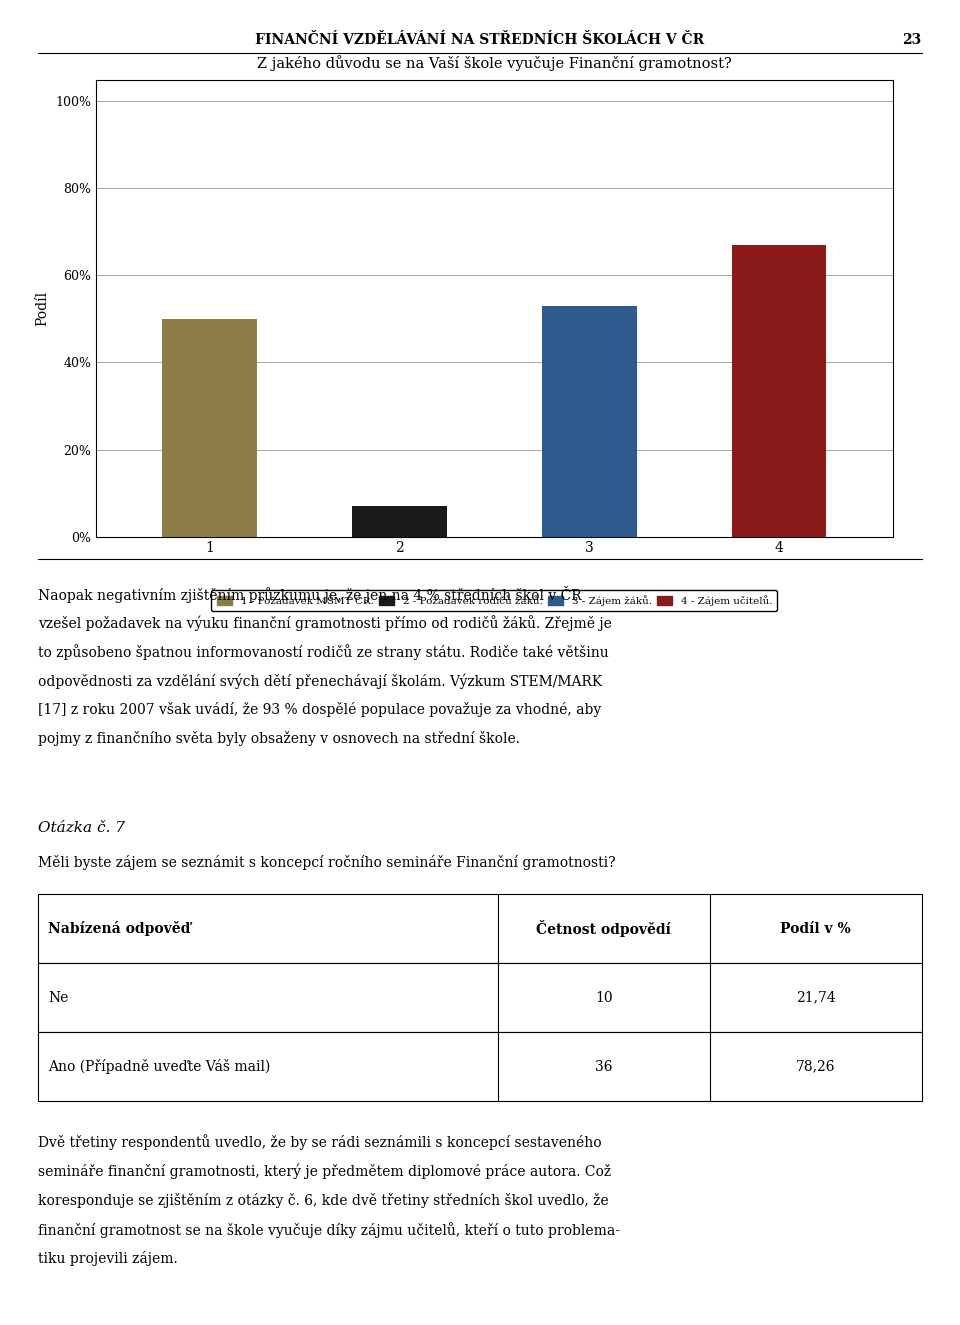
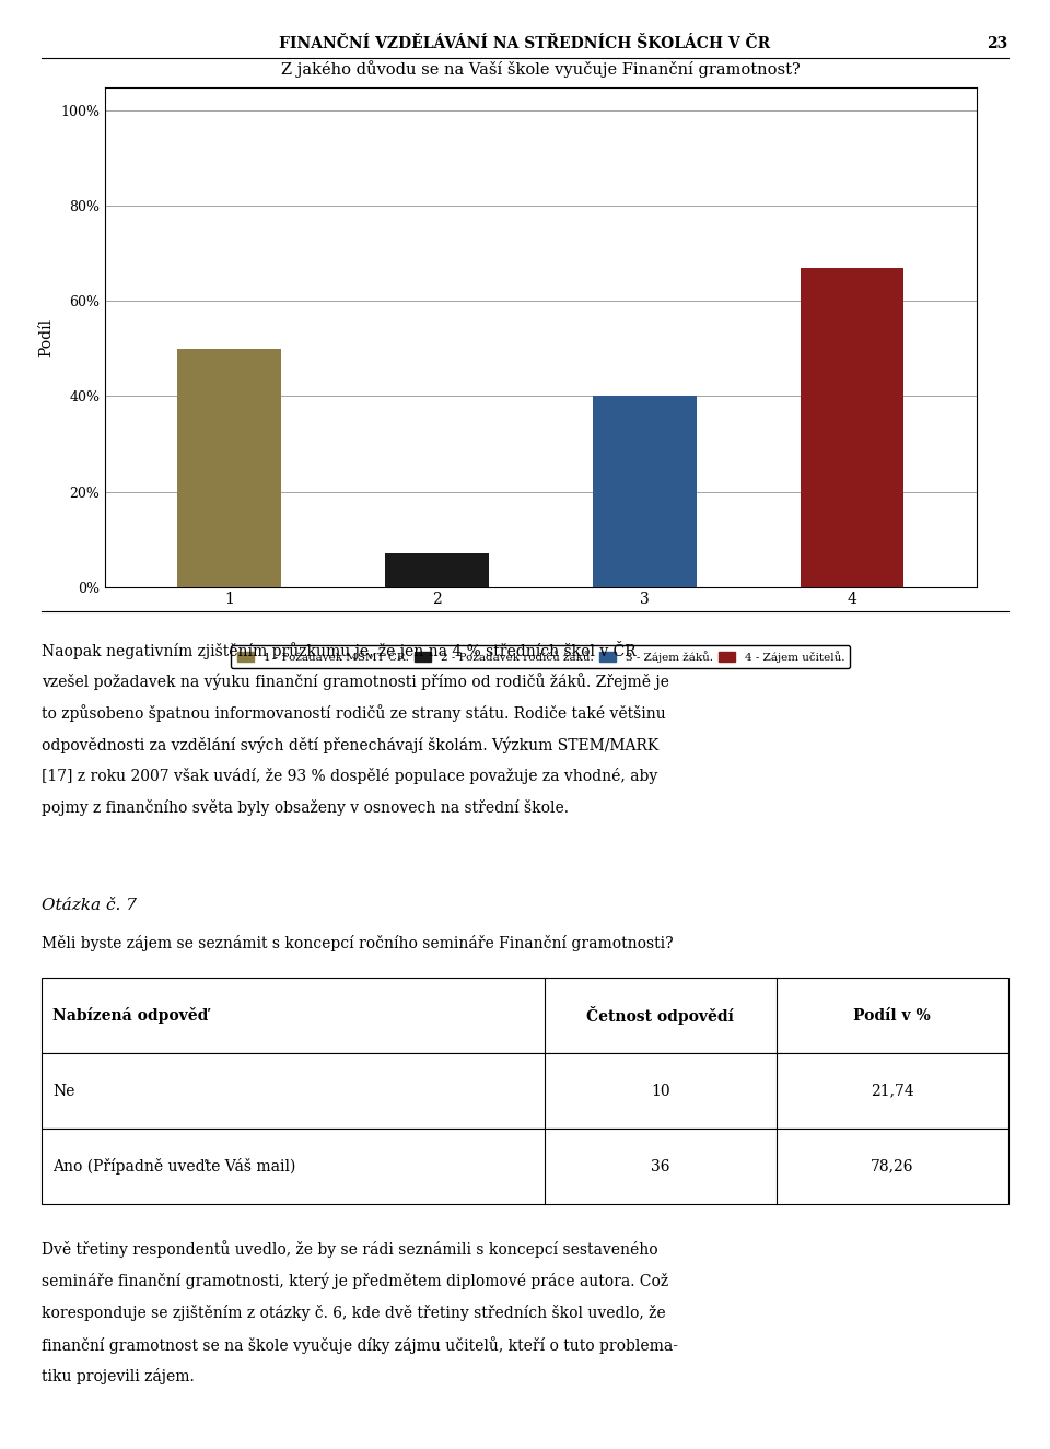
3: 53% -> 40%
